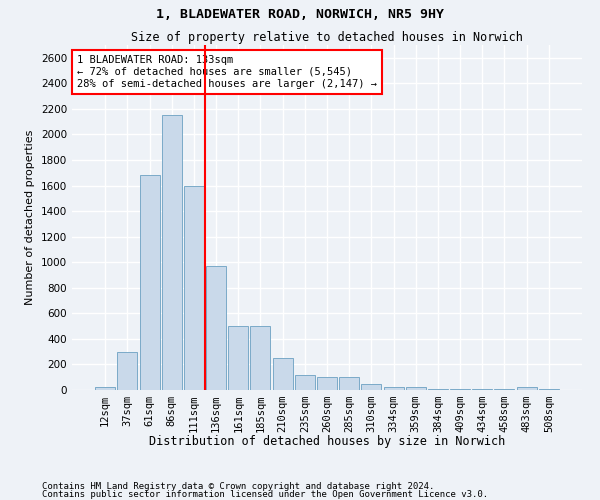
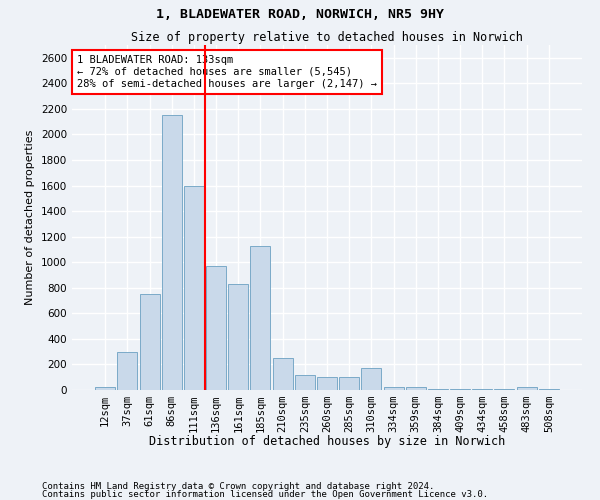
61sqm: 1680 -> 750
161sqm: 500 -> 830
185sqm: 500 -> 1130
310sqm: 50 -> 170
